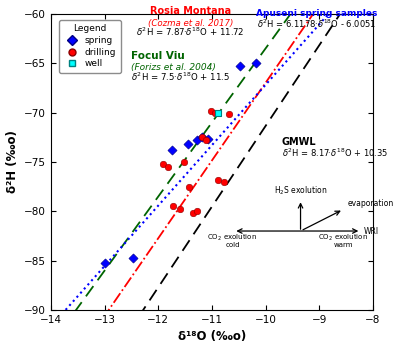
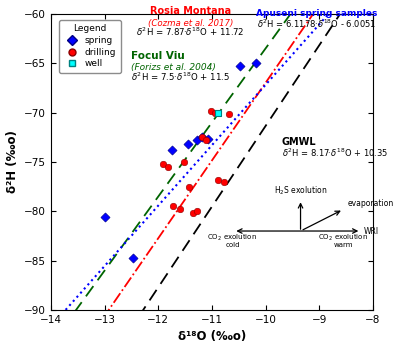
spring/−13: -85.2 -> -80.6
